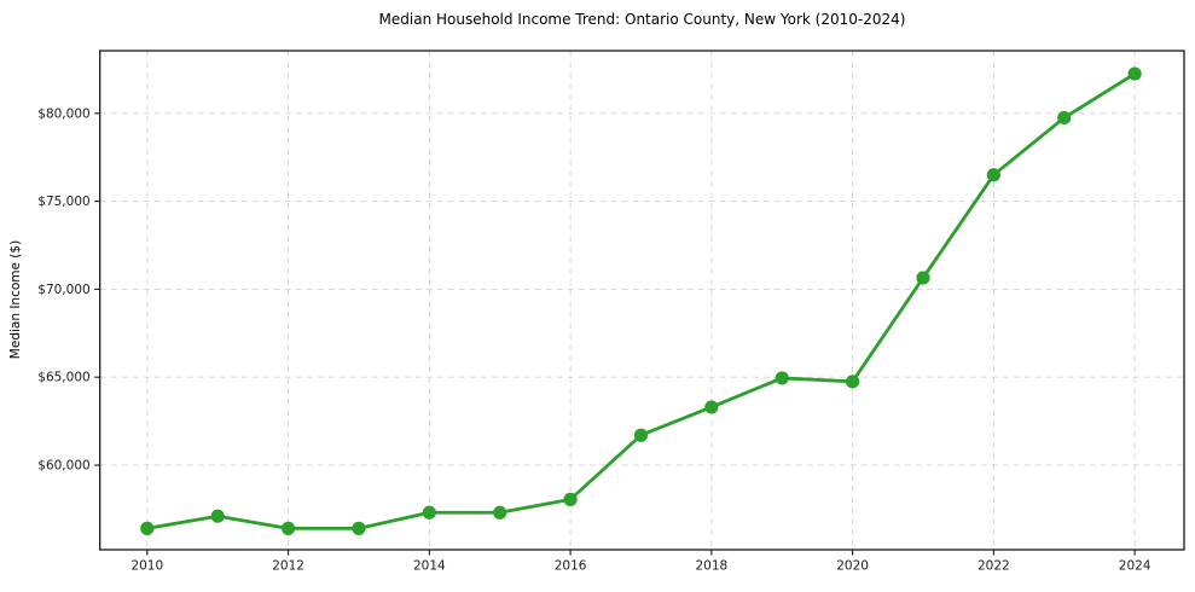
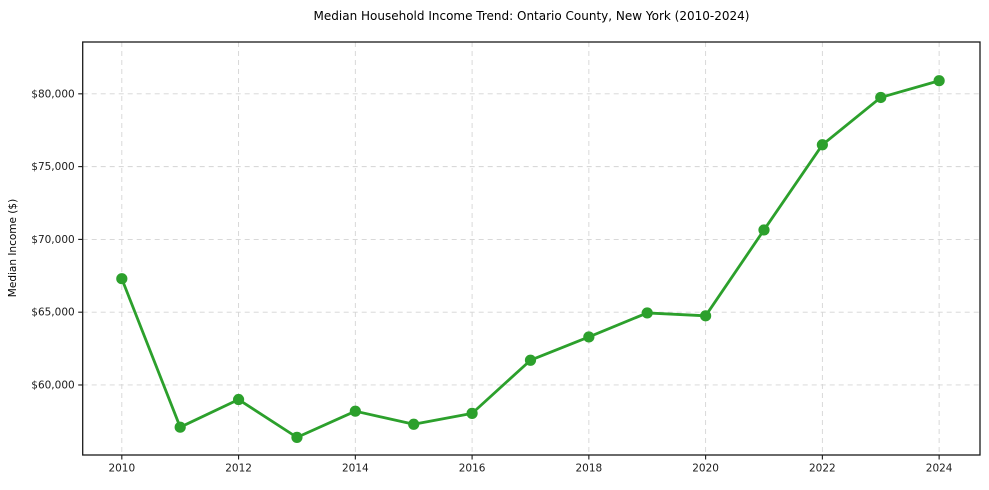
2010: $56400 -> $67300
2012: $56400 -> $59000
2014: $57300 -> $58200
2024: $82200 -> $80900
